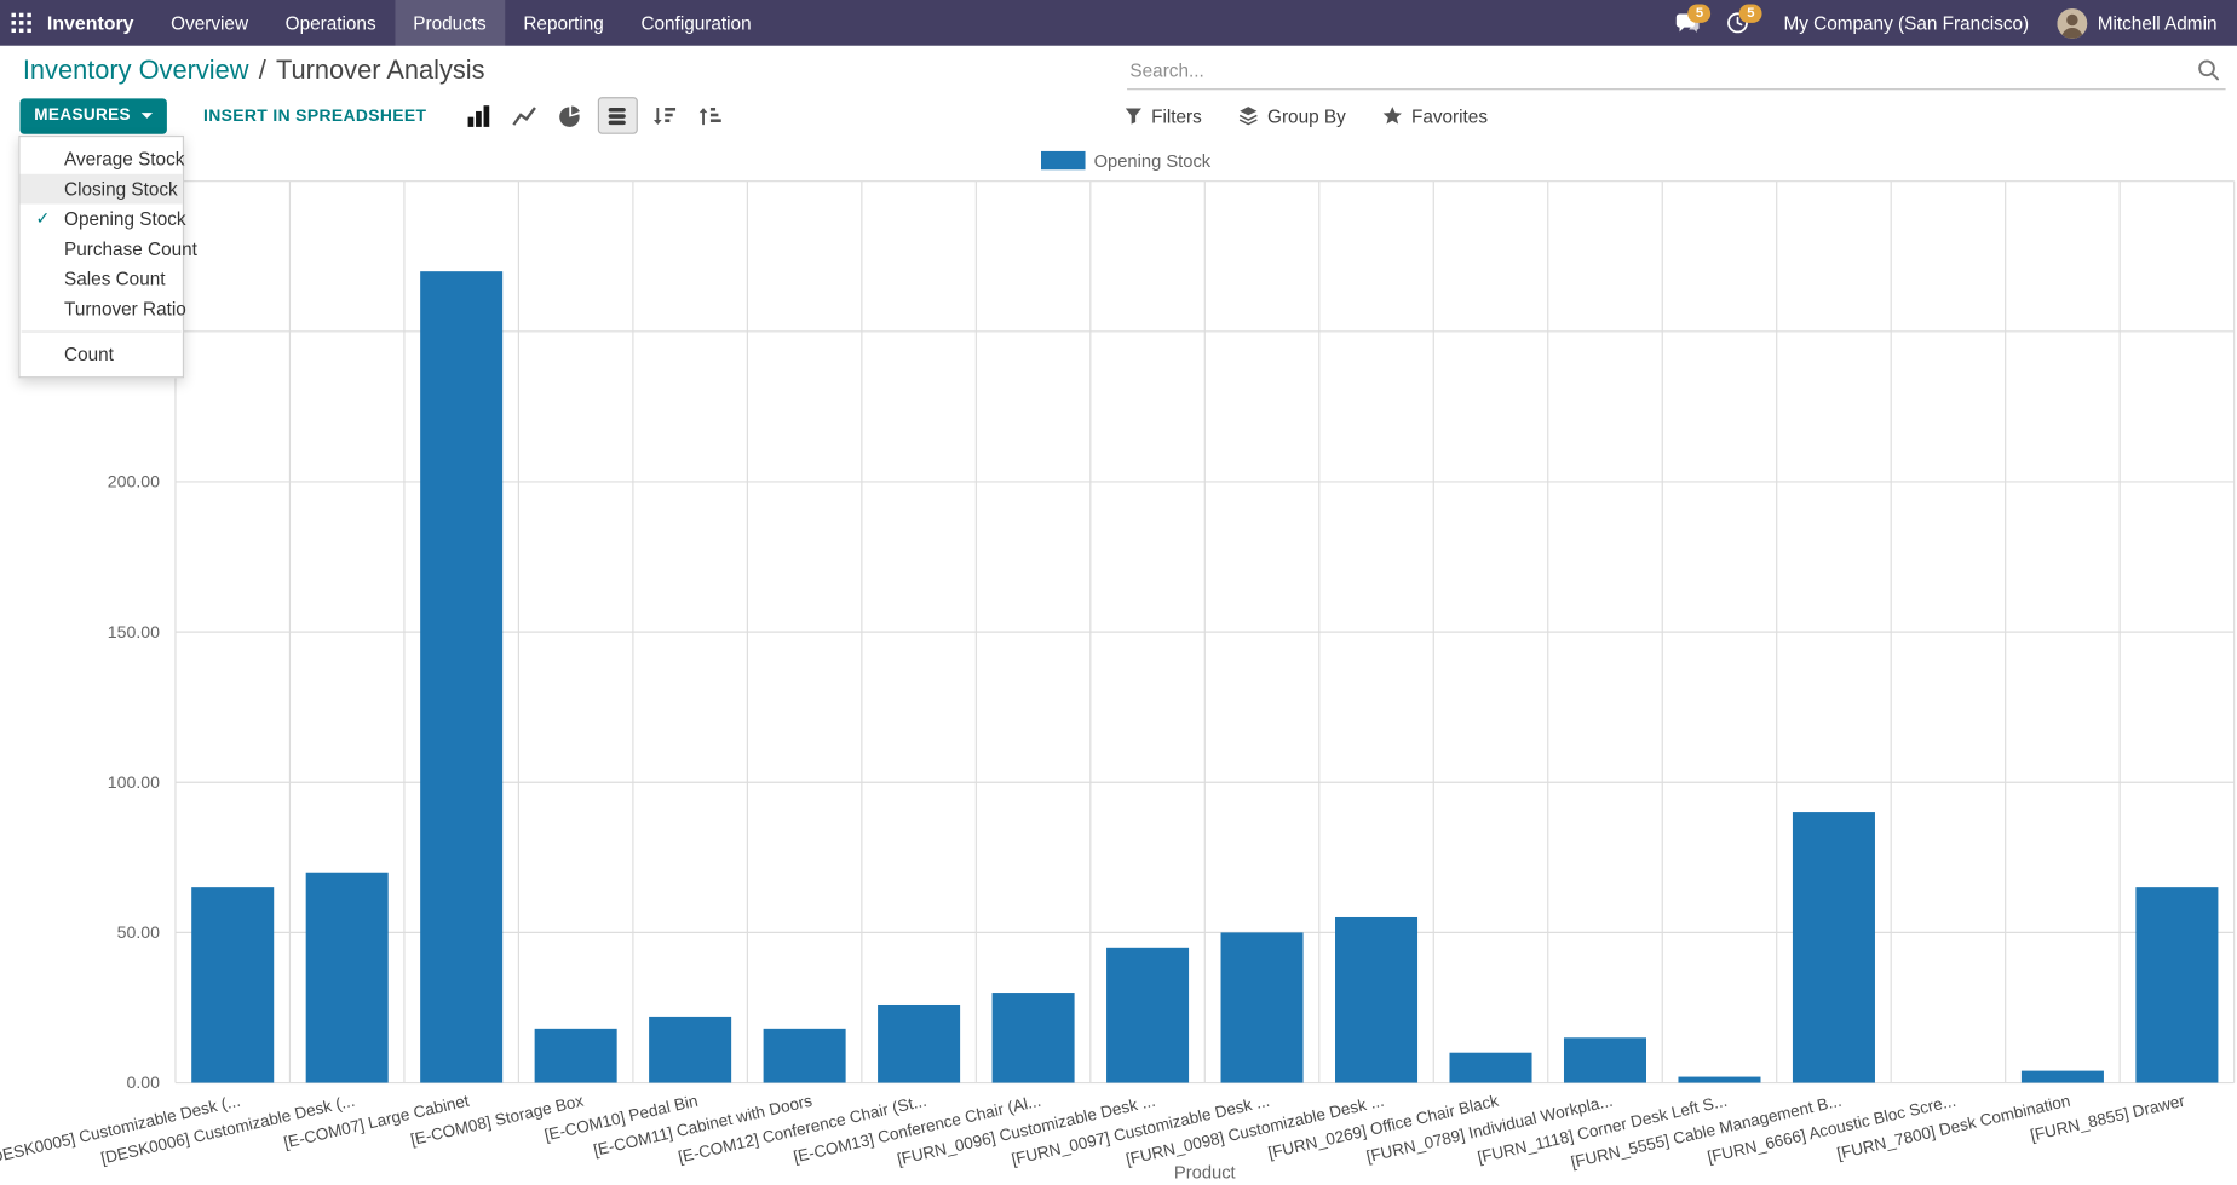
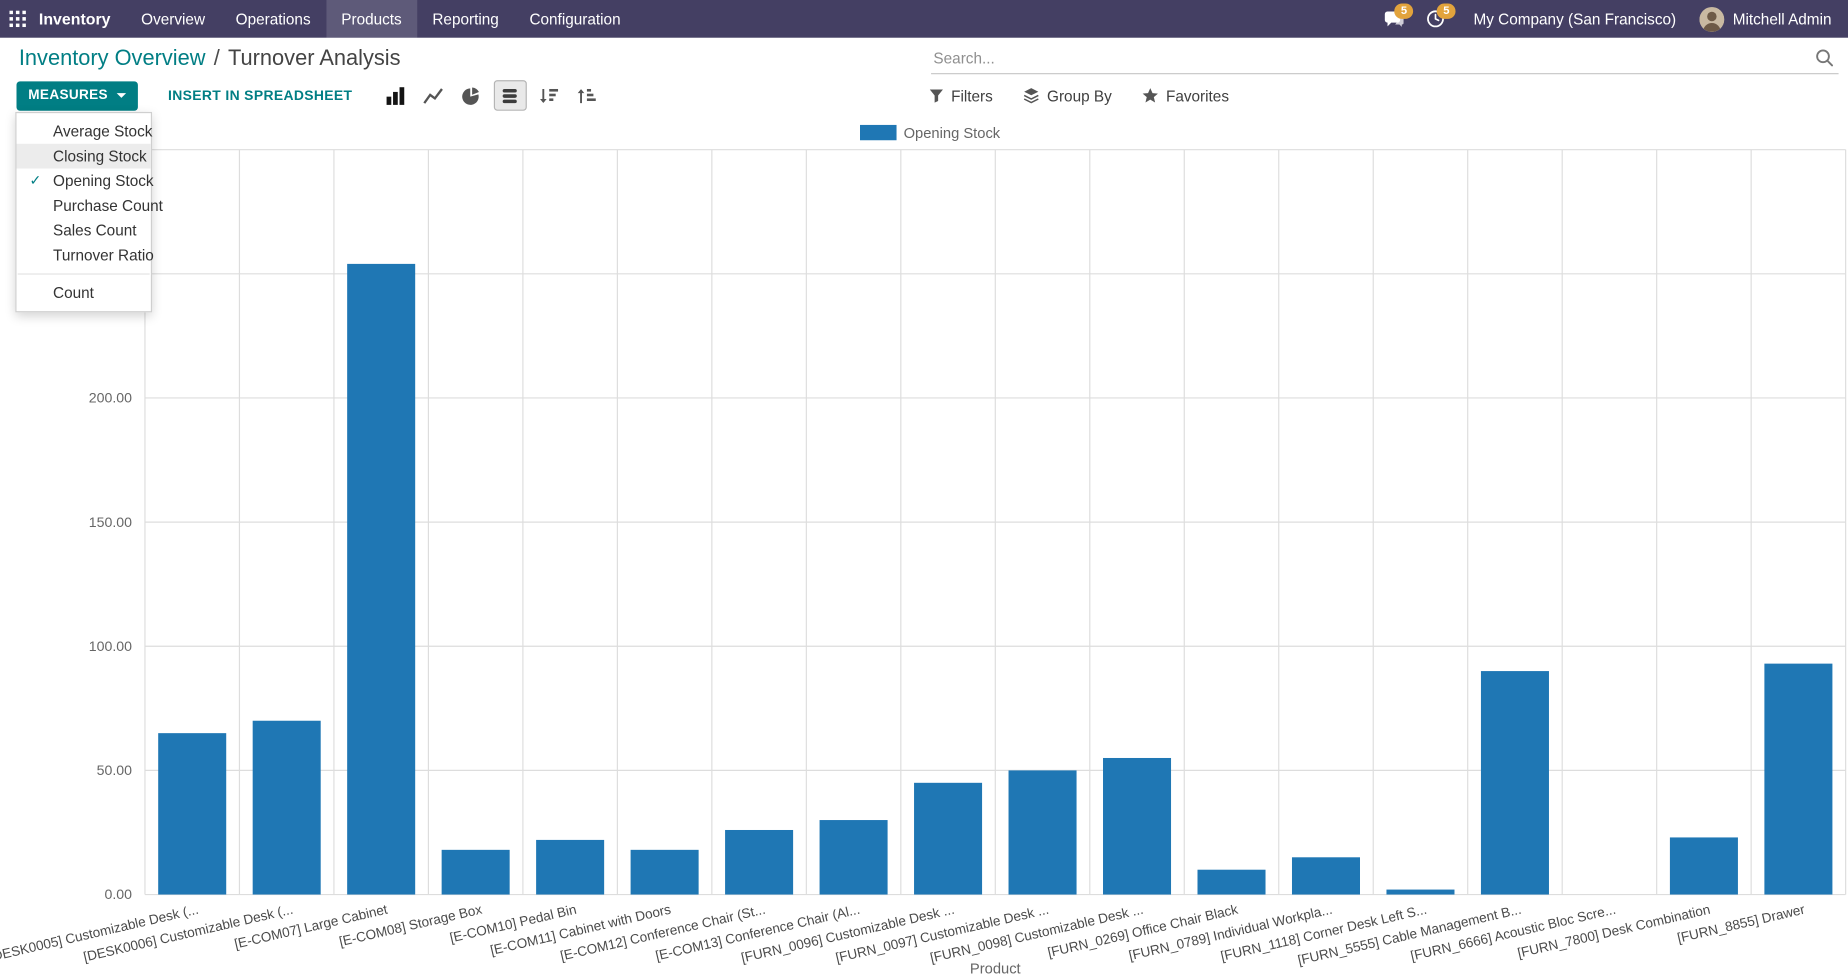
[E-COM07] Large Cabinet: 270 -> 254
[FURN_7800] Desk Combination: 4 -> 23
[FURN_8855] Drawer: 65 -> 93
